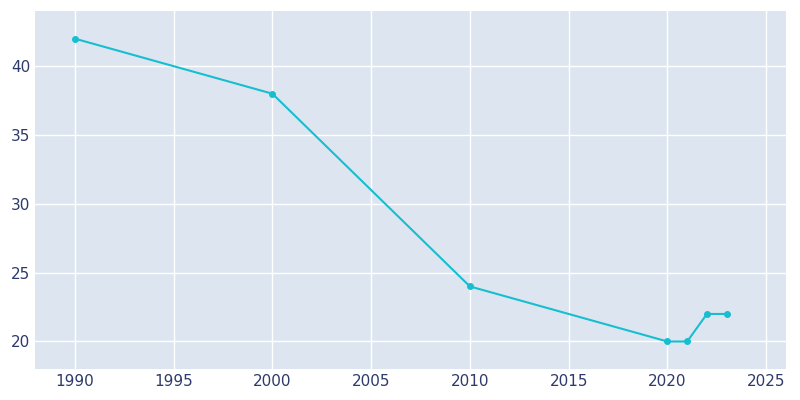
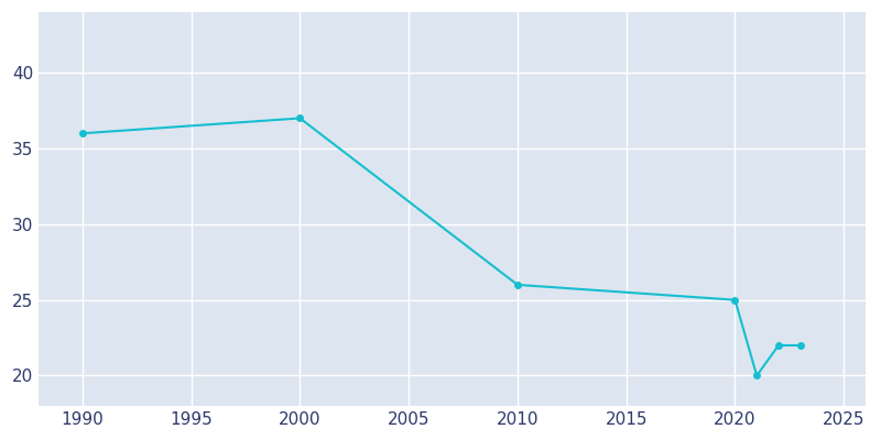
1990: 42 -> 36
2000: 38 -> 37
2010: 24 -> 26
2020: 20 -> 25
